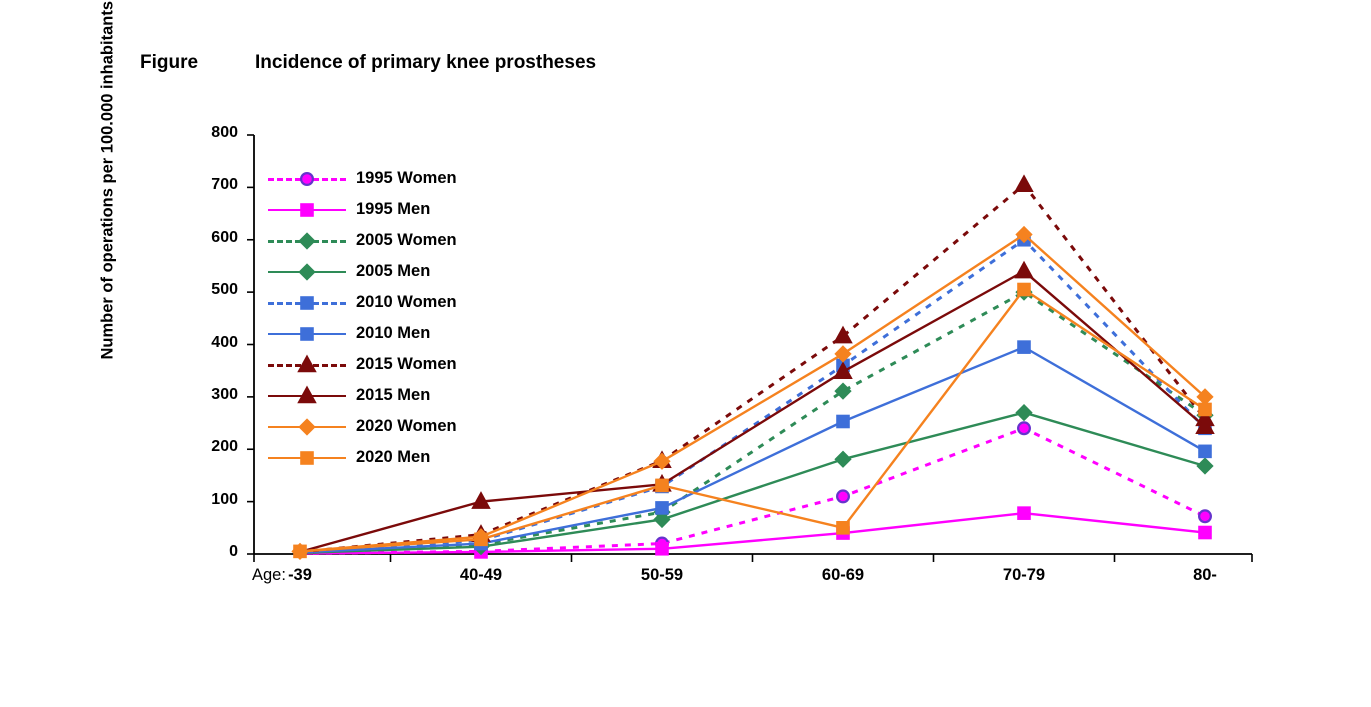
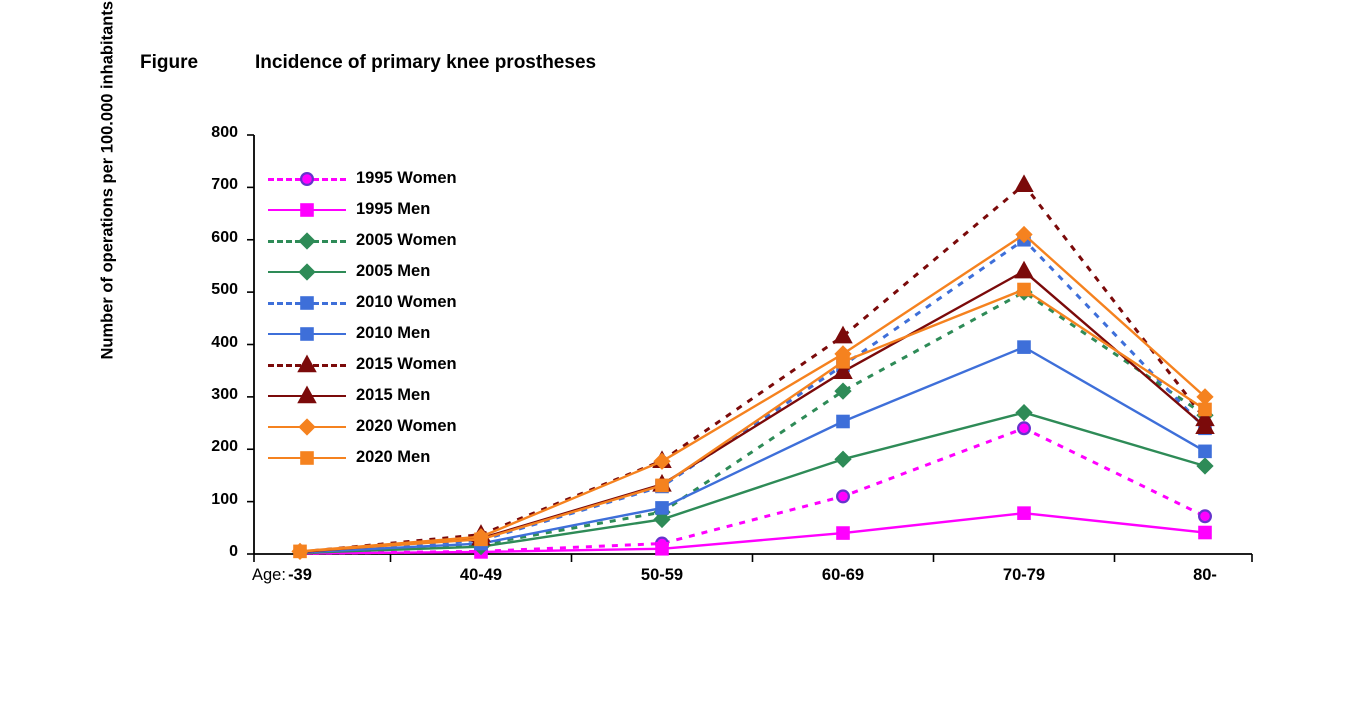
2015 Men/40-49: 100 -> 30
2020 Men/60-69: 50 -> 370
